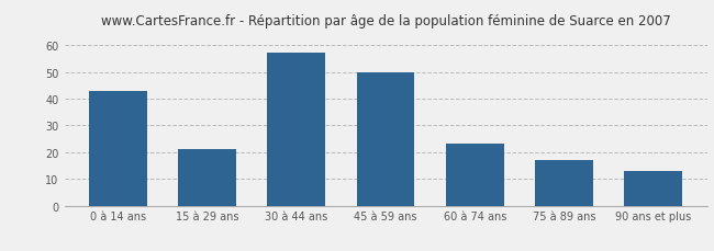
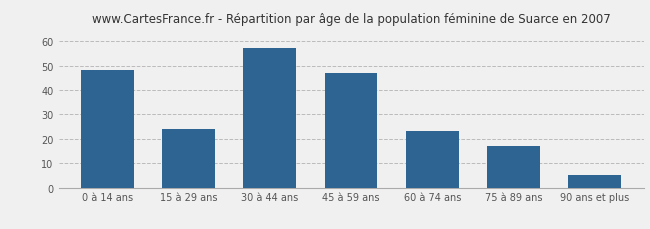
0 à 14 ans: 43 -> 48
15 à 29 ans: 21 -> 24
45 à 59 ans: 50 -> 47
90 ans et plus: 13 -> 5
